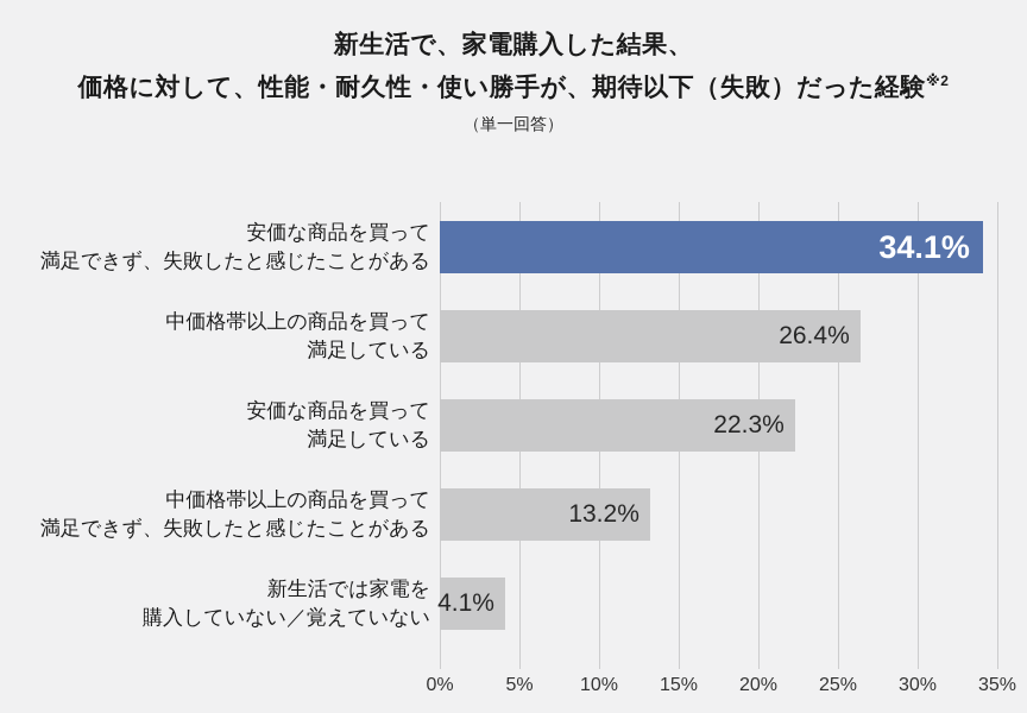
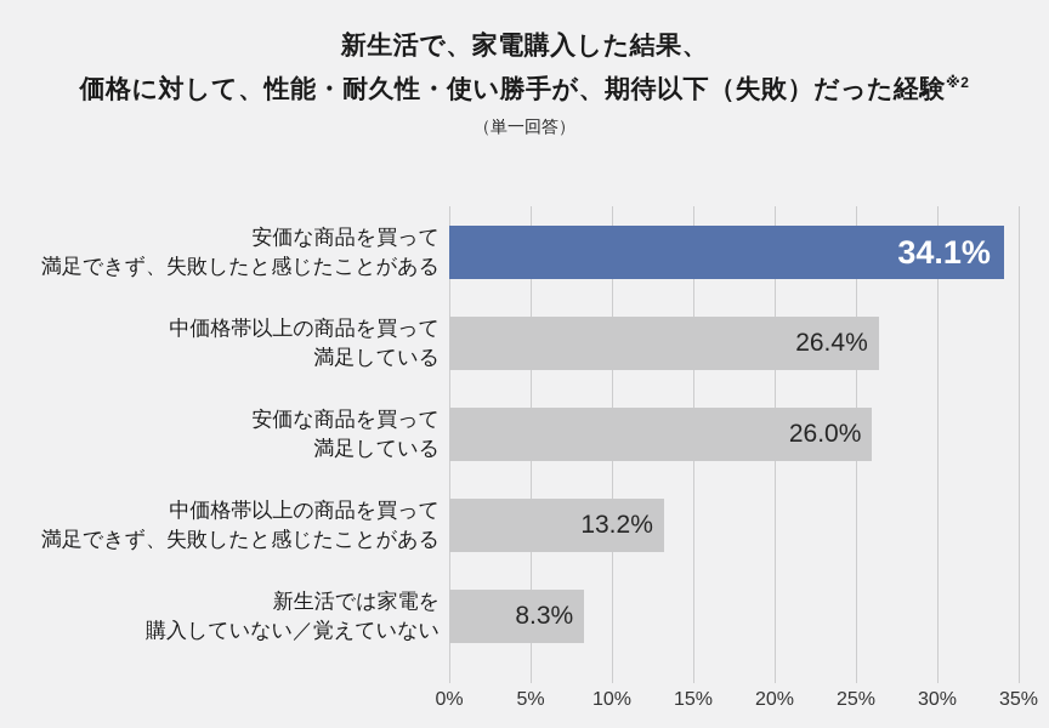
安価な商品を買って満足している: 22.3% -> 26.0%
新生活では家電を購入していない／覚えていない: 4.1% -> 8.3%
